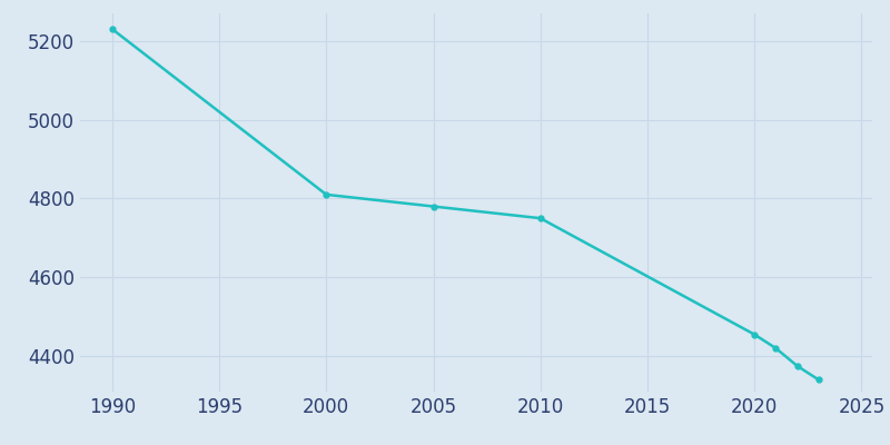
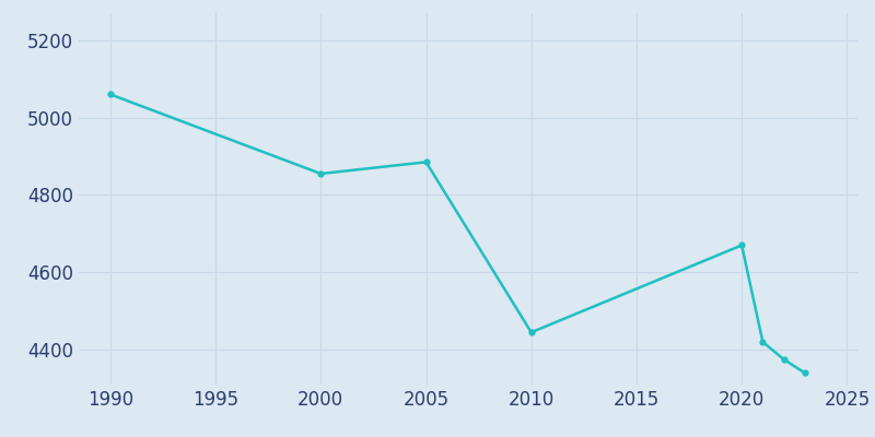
1990: 5230 -> 5060
2000: 4810 -> 4855
2005: 4780 -> 4885
2010: 4750 -> 4445
2020: 4455 -> 4670
